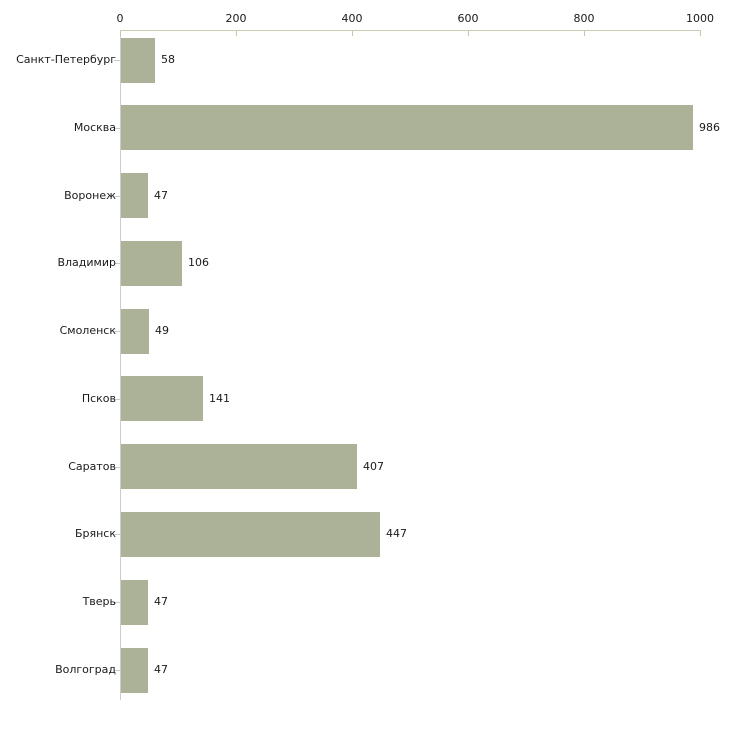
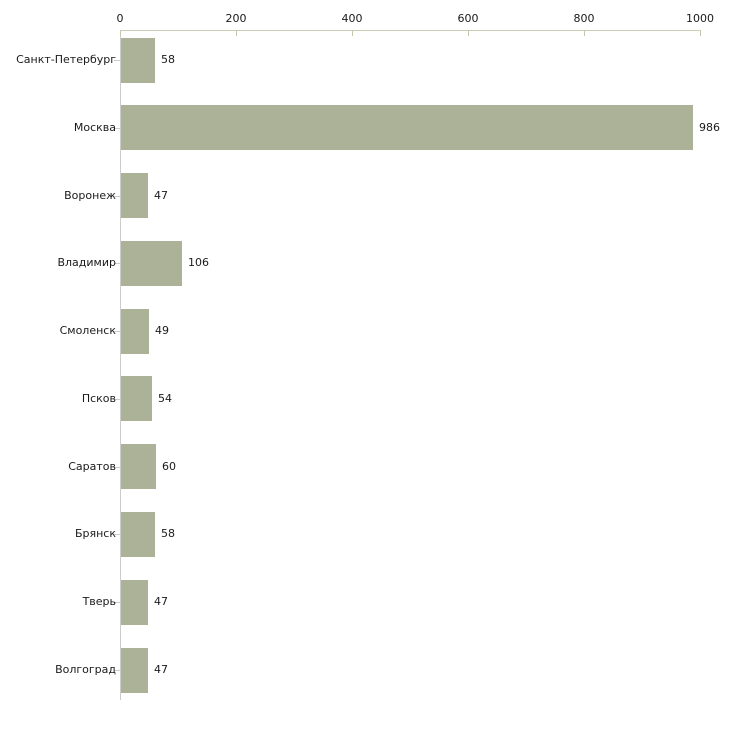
Псков: 141 -> 54
Саратов: 407 -> 60
Брянск: 447 -> 58
